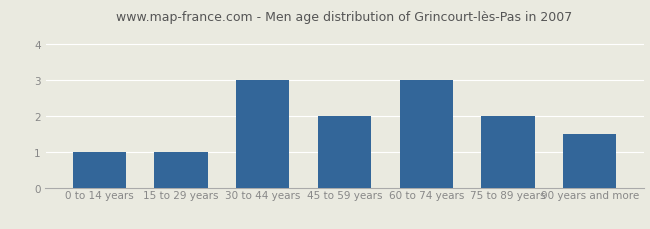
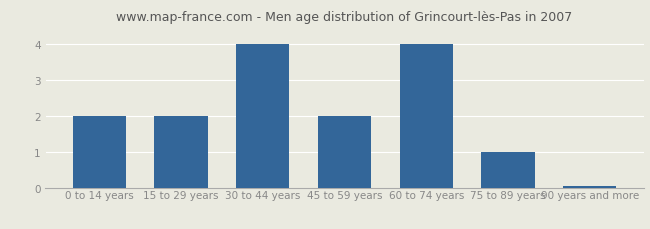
0 to 14 years: 1.00 -> 2.00
15 to 29 years: 1.00 -> 2.00
30 to 44 years: 3.00 -> 4.00
60 to 74 years: 3.00 -> 4.00
75 to 89 years: 2.00 -> 1.00
90 years and more: 1.50 -> 0.04
